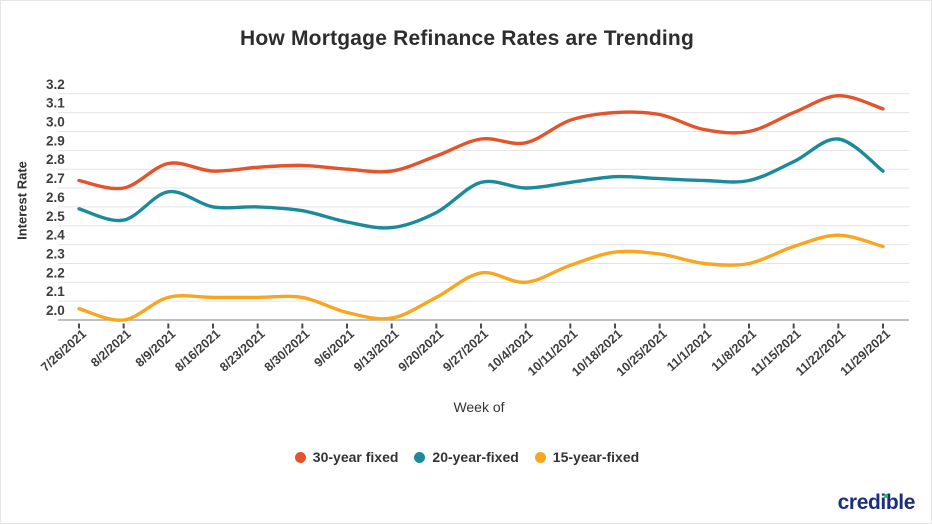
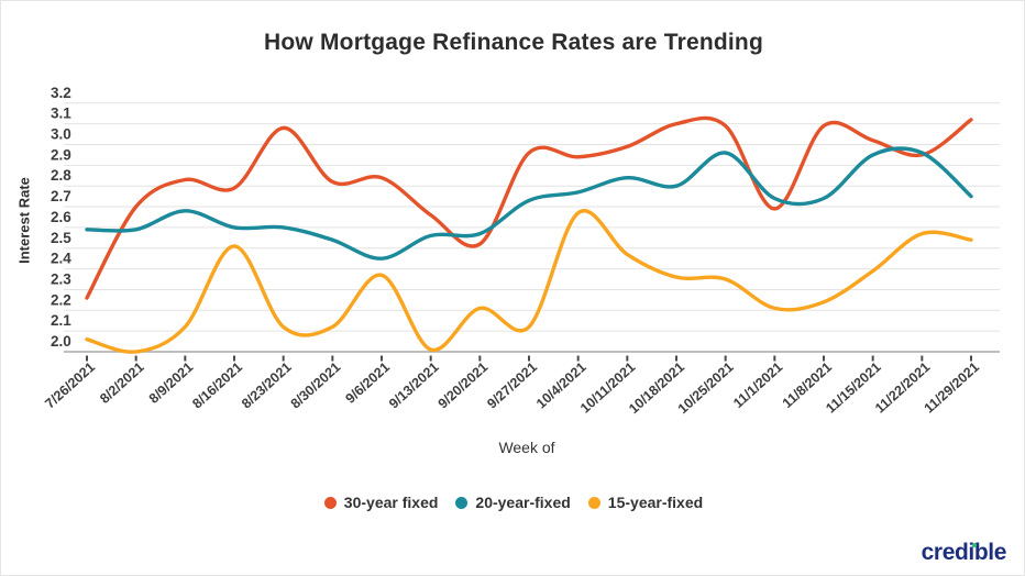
30-year fixed/7/26/2021: 2.74 -> 2.26
20-year-fixed/8/2/2021: 2.53 -> 2.59
15-year-fixed/8/16/2021: 2.12 -> 2.51
30-year fixed/8/23/2021: 2.81 -> 3.08
20-year-fixed/8/30/2021: 2.58 -> 2.54
30-year fixed/9/6/2021: 2.80 -> 2.84
20-year-fixed/9/6/2021: 2.52 -> 2.45
15-year-fixed/9/6/2021: 2.04 -> 2.37
30-year fixed/9/13/2021: 2.79 -> 2.66
20-year-fixed/9/13/2021: 2.49 -> 2.56
30-year fixed/9/20/2021: 2.87 -> 2.52
15-year-fixed/9/20/2021: 2.12 -> 2.21
15-year-fixed/9/27/2021: 2.25 -> 2.12
20-year-fixed/10/4/2021: 2.70 -> 2.77
15-year-fixed/10/4/2021: 2.20 -> 2.67
30-year fixed/10/11/2021: 3.06 -> 2.99
20-year-fixed/10/11/2021: 2.73 -> 2.84
15-year-fixed/10/11/2021: 2.29 -> 2.47
20-year-fixed/10/18/2021: 2.76 -> 2.80
20-year-fixed/10/25/2021: 2.75 -> 2.96
30-year fixed/11/1/2021: 3.01 -> 2.69
15-year-fixed/11/1/2021: 2.30 -> 2.21
30-year fixed/11/8/2021: 3.00 -> 3.09
15-year-fixed/11/8/2021: 2.30 -> 2.24
30-year fixed/11/15/2021: 3.10 -> 3.02
20-year-fixed/11/15/2021: 2.84 -> 2.95
30-year fixed/11/22/2021: 3.19 -> 2.95
15-year-fixed/11/22/2021: 2.45 -> 2.57
20-year-fixed/11/29/2021: 2.79 -> 2.75
15-year-fixed/11/29/2021: 2.39 -> 2.54
